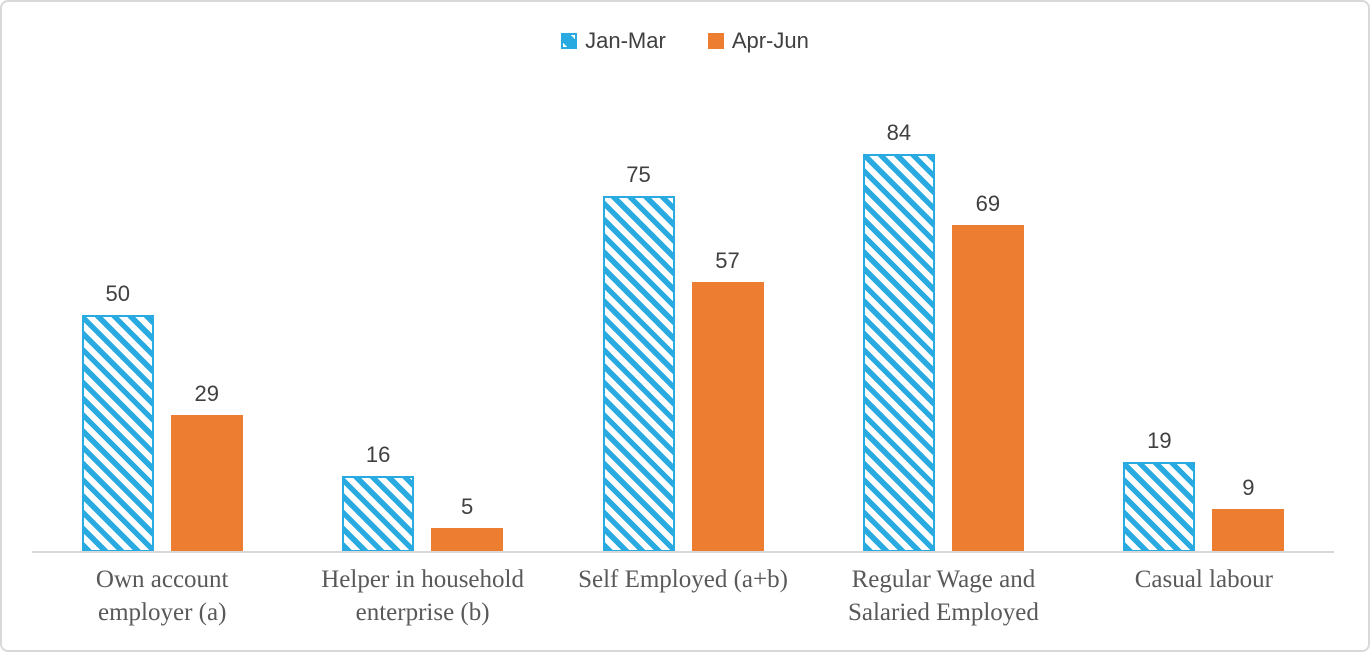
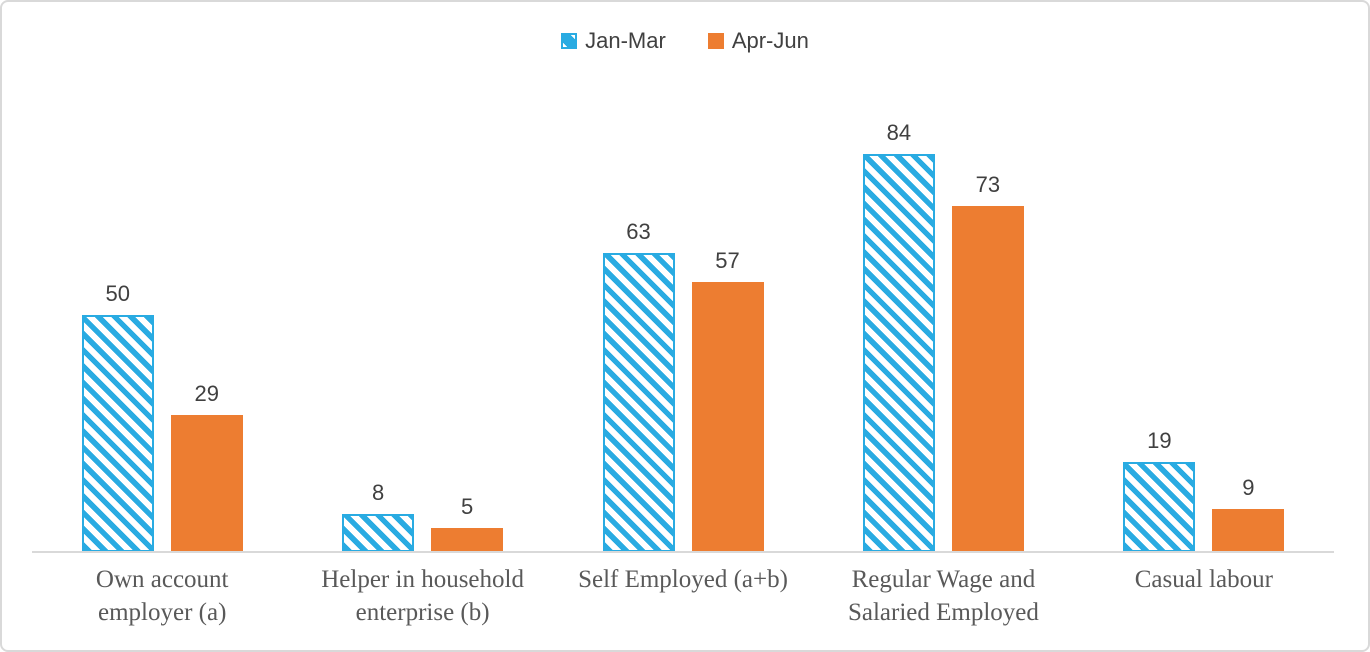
Jan-Mar/Helper in household enterprise (b): 16 -> 8
Jan-Mar/Self Employed (a+b): 75 -> 63
Apr-Jun/Regular Wage and Salaried Employed: 69 -> 73
